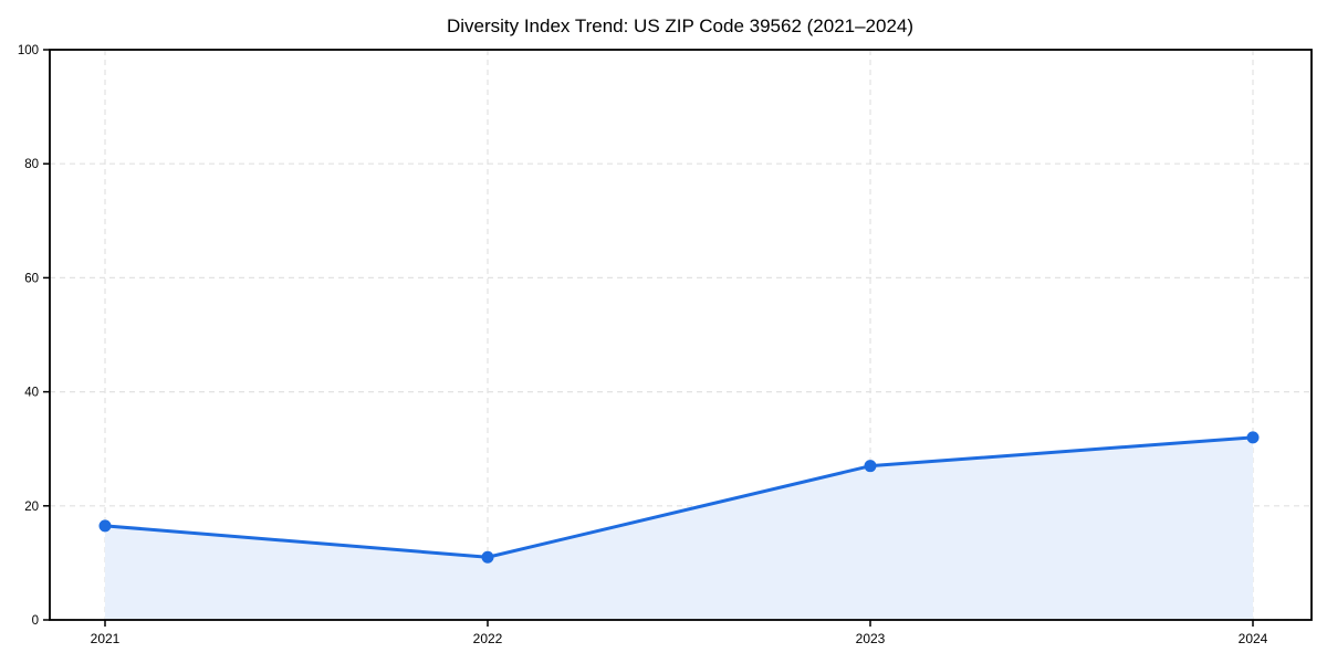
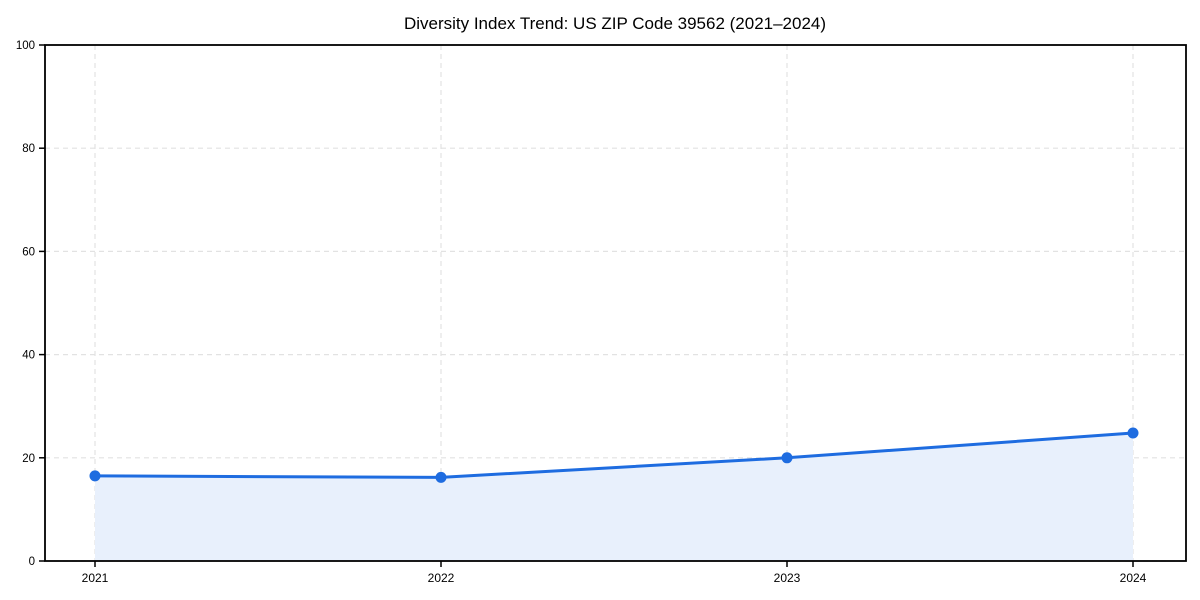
2022: 11 -> 16
2023: 27 -> 20
2024: 32 -> 25
